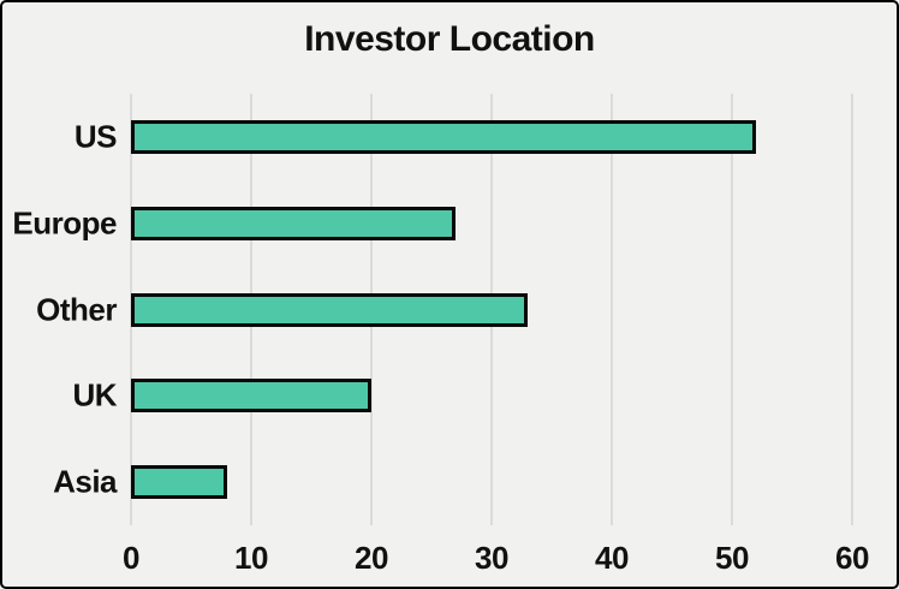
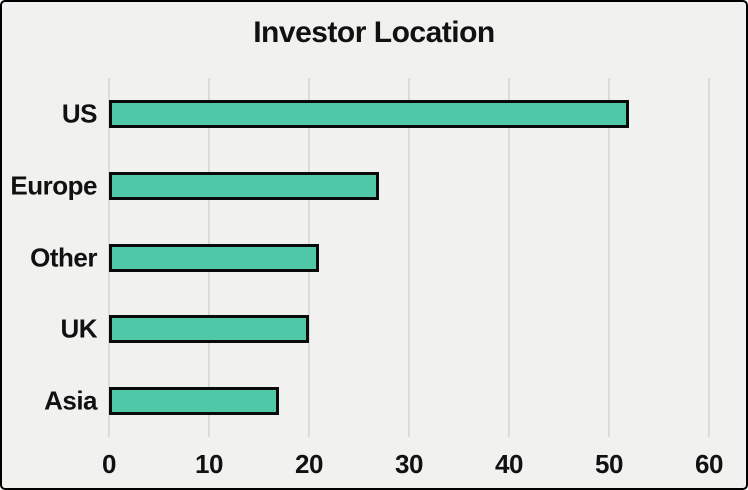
Other: 33 -> 21
Asia: 8 -> 17
